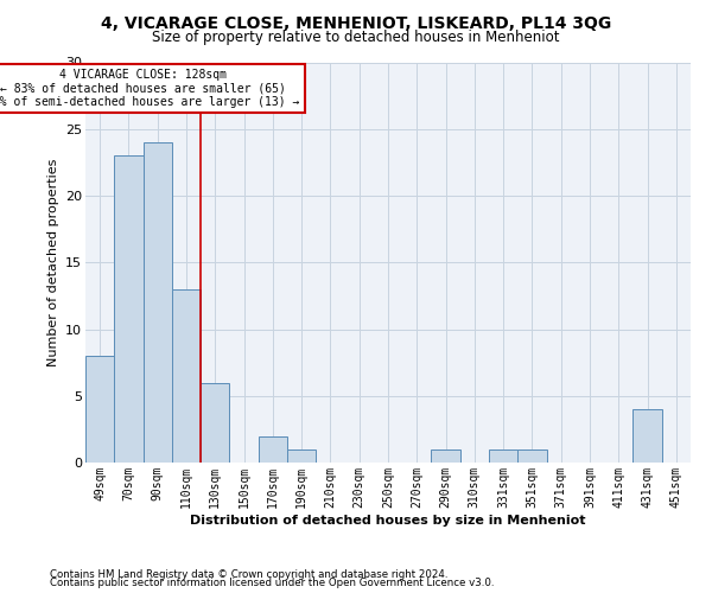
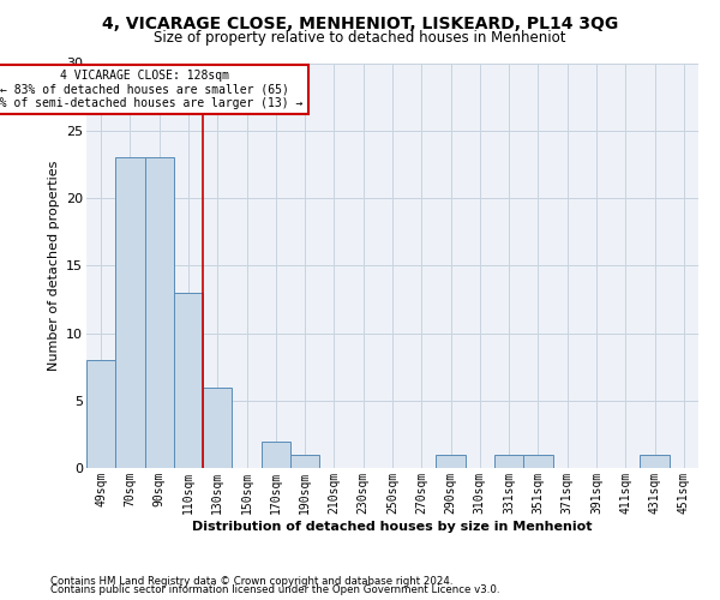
90sqm: 24 -> 23
431sqm: 4 -> 1
